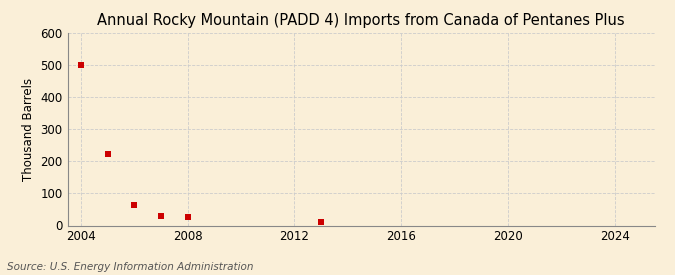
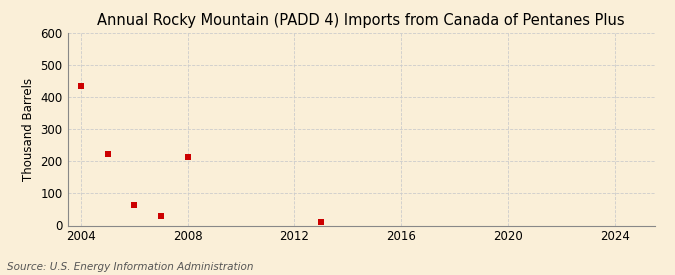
2004: 500 -> 435
2008: 25 -> 215
